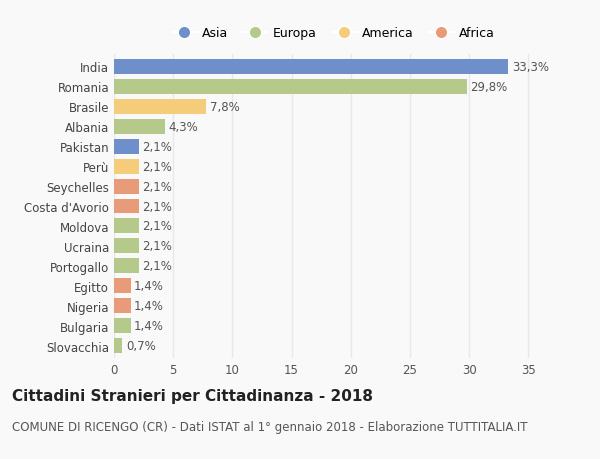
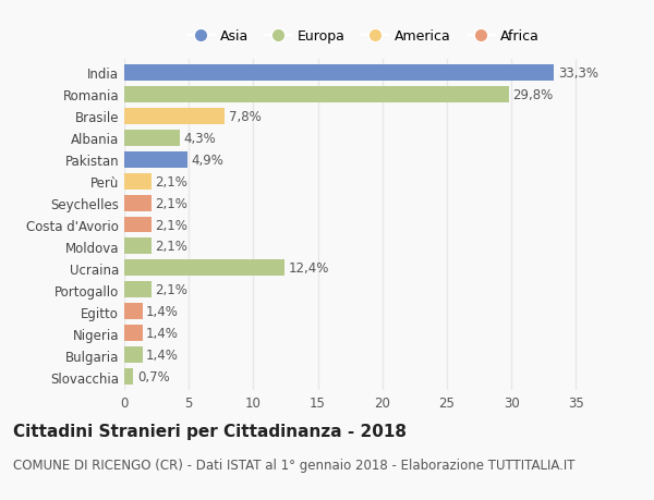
Pakistan: 2,1% -> 4,9%
Ucraina: 2,1% -> 12,4%
